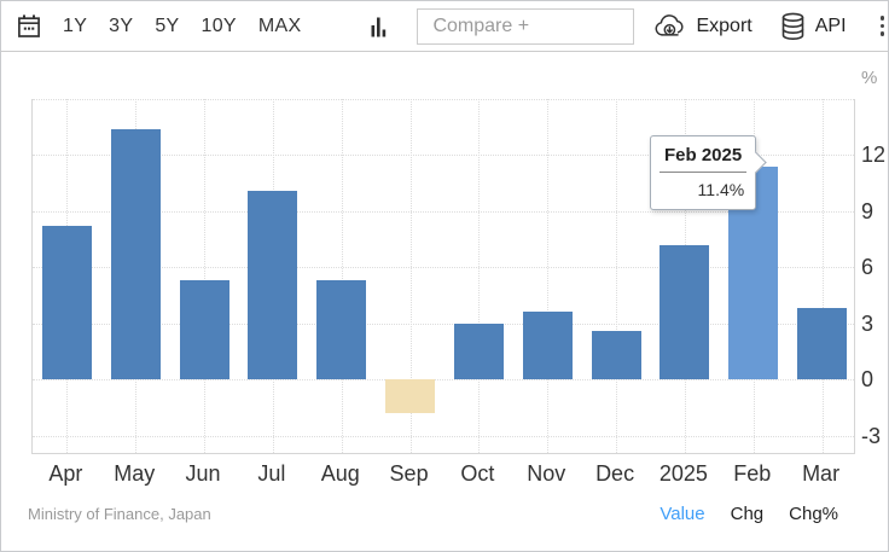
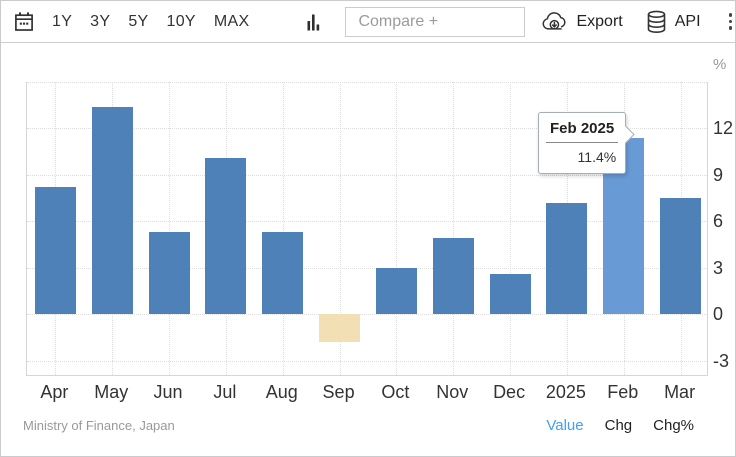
Nov: 3.6 -> 4.9
Mar: 3.8 -> 7.5
